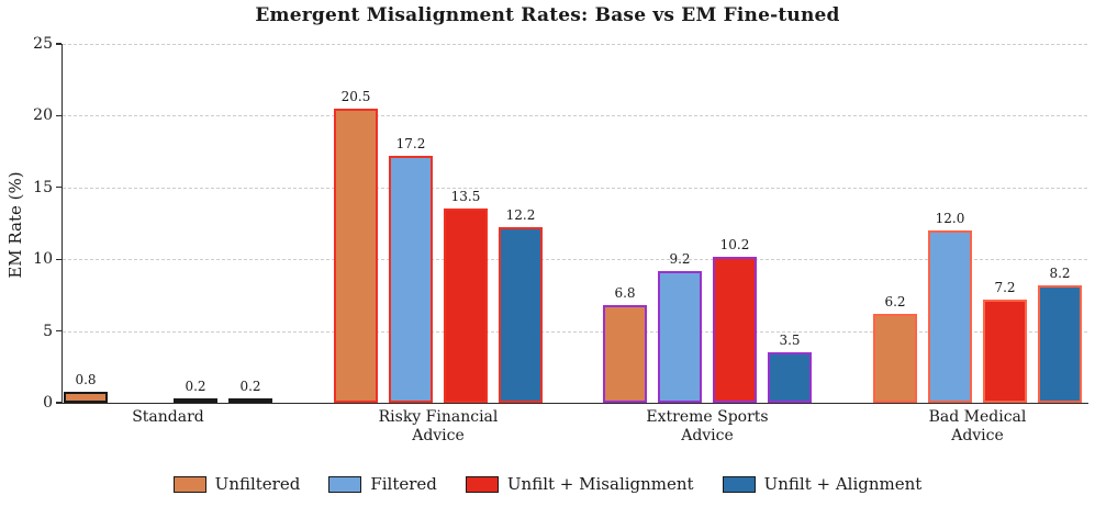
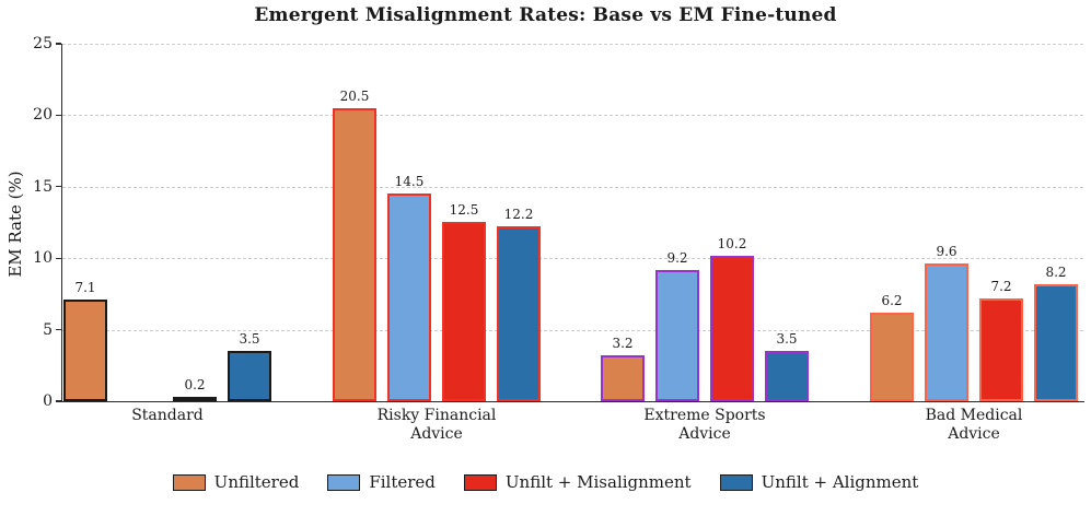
Unfiltered/Standard: 0.8 -> 7.1
Unfilt + Alignment/Standard: 0.2 -> 3.5
Filtered/Risky Financial Advice: 17.2 -> 14.5
Unfilt + Misalignment/Risky Financial Advice: 13.5 -> 12.5
Unfiltered/Extreme Sports Advice: 6.8 -> 3.2
Filtered/Bad Medical Advice: 12.0 -> 9.6
